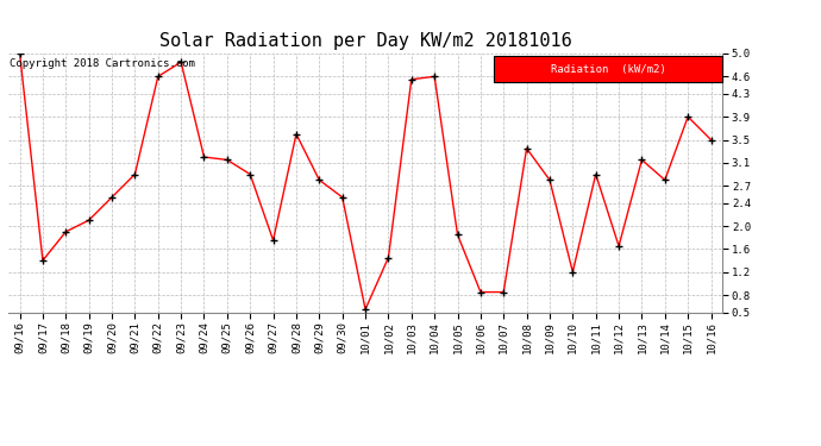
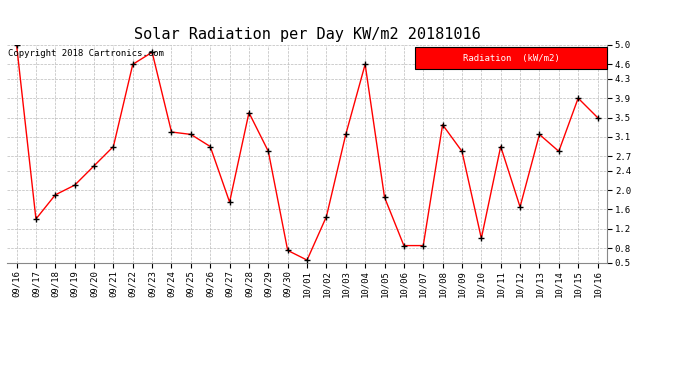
09/30: 2.50 -> 0.75
10/03: 4.55 -> 3.15
10/10: 1.20 -> 1.00
